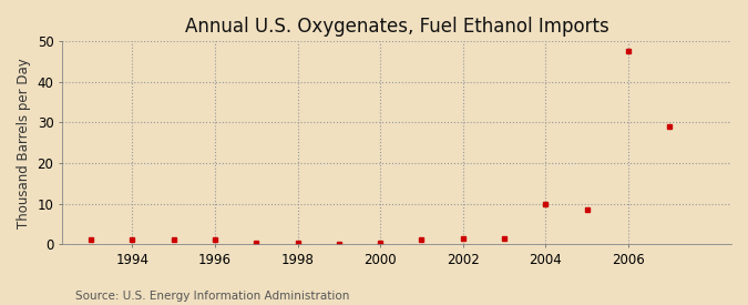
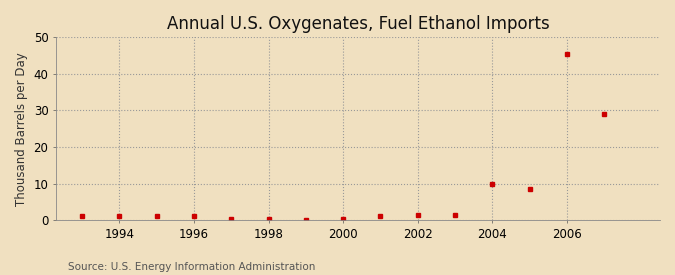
2006: 47.5 -> 45.5
